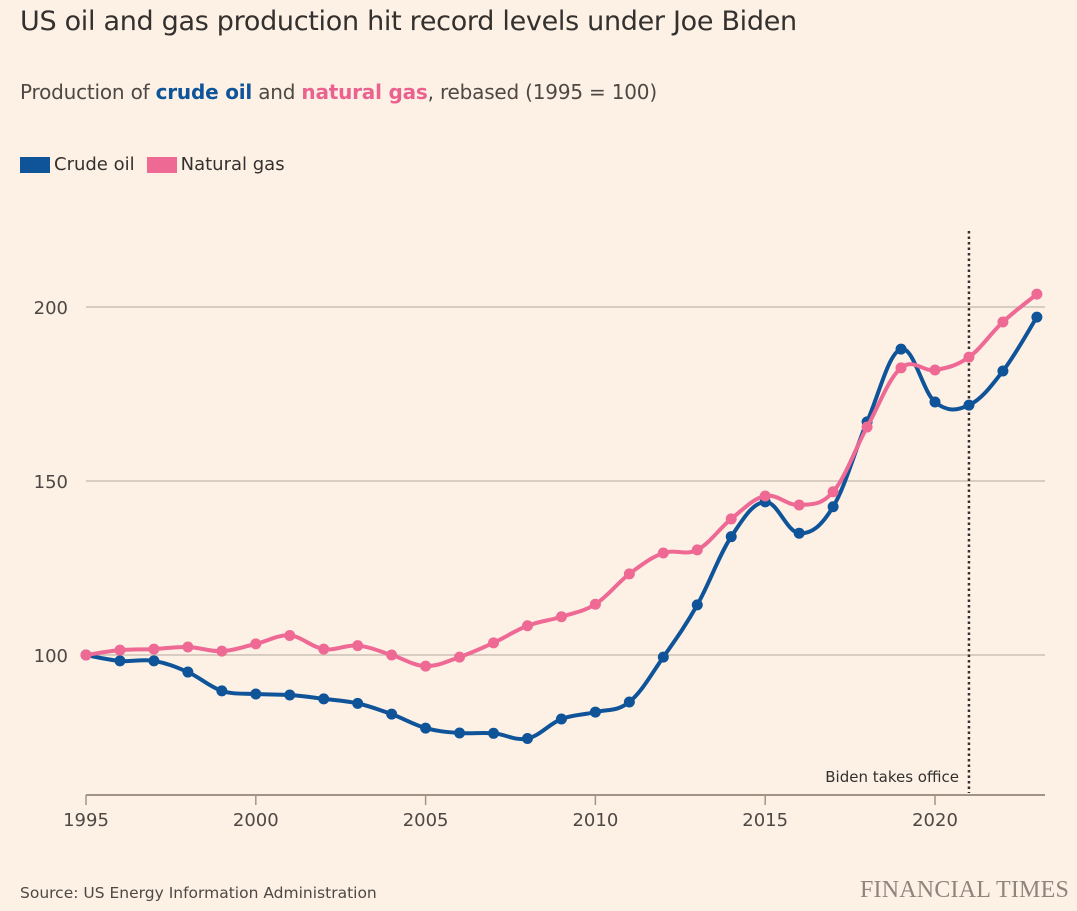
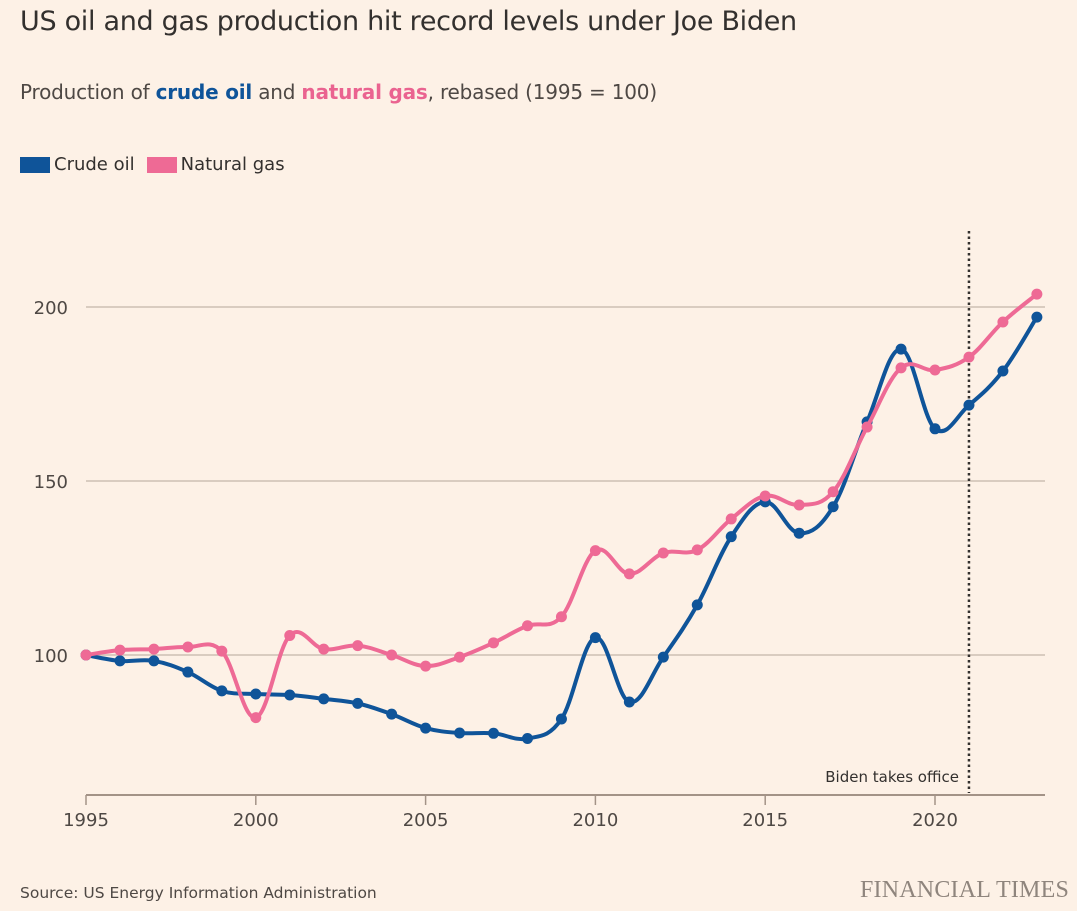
Natural gas/2000: 103 -> 82
Crude oil/2010: 84 -> 105
Natural gas/2010: 115 -> 130
Crude oil/2020: 173 -> 165
